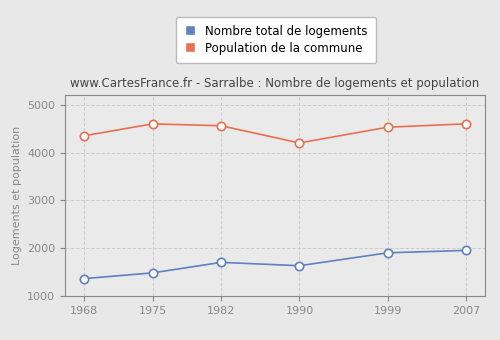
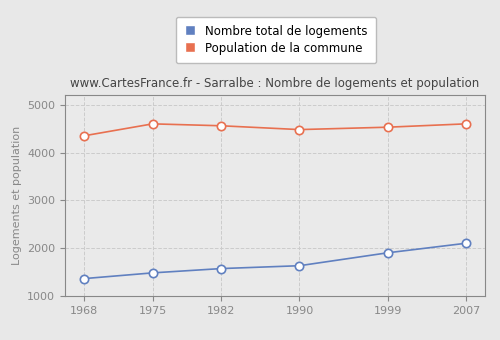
Nombre total de logements/1982: 1700 -> 1570
Population de la commune/1990: 4200 -> 4480
Nombre total de logements/2007: 1950 -> 2100
